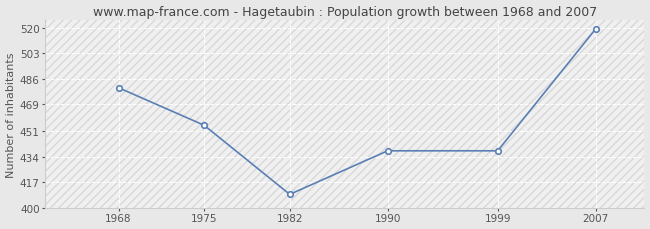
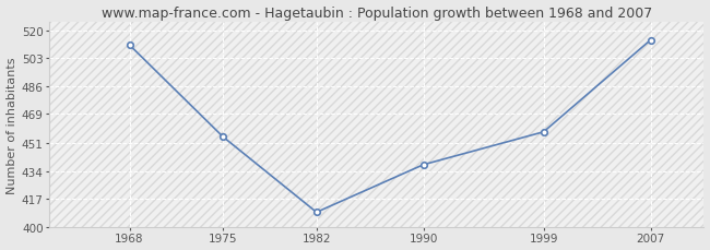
1968: 480 -> 511
1999: 438 -> 458
2007: 519 -> 514
